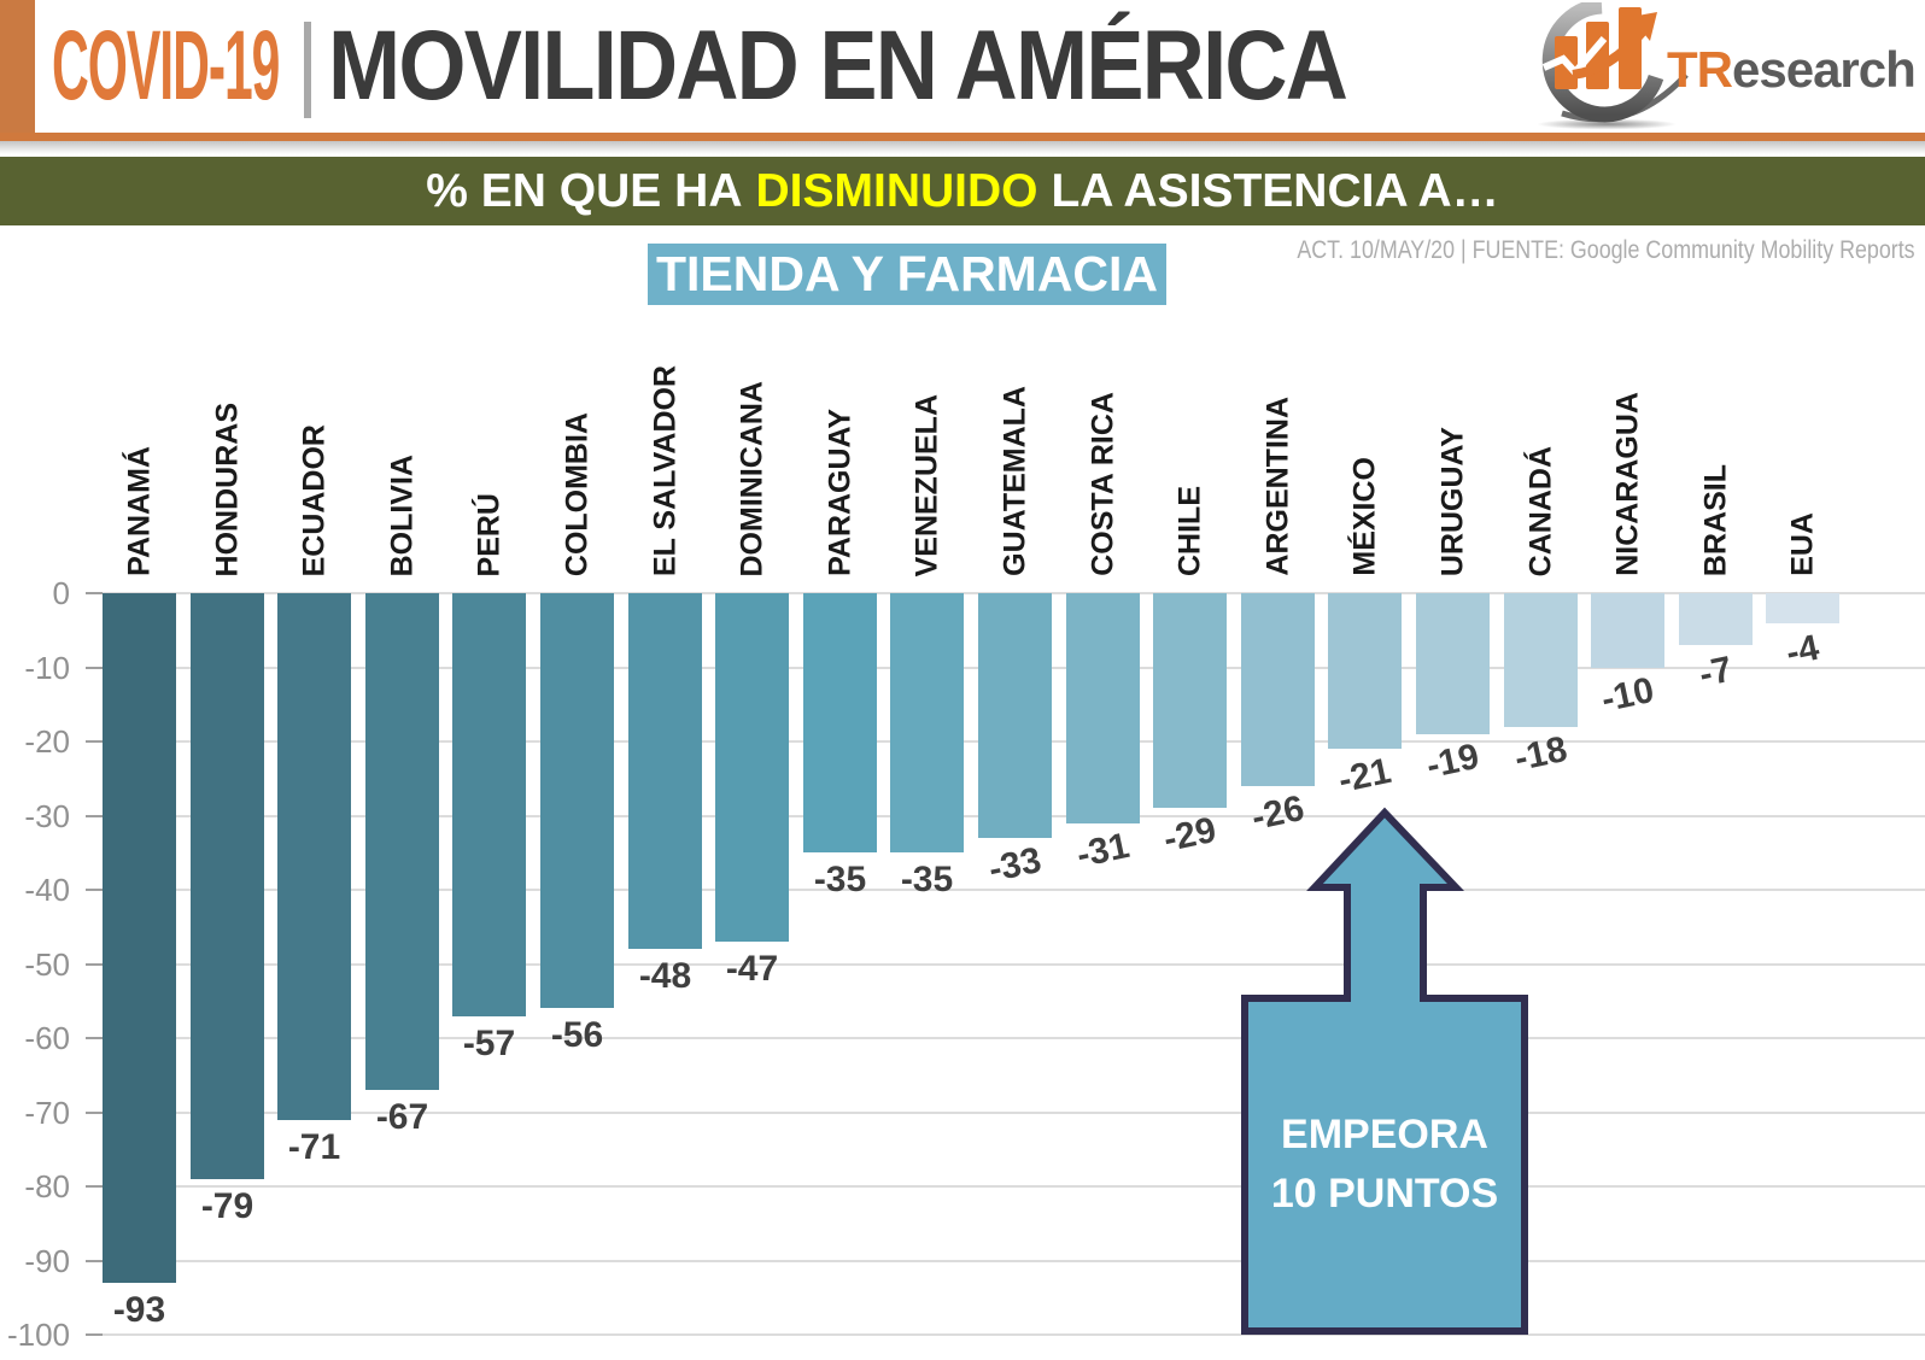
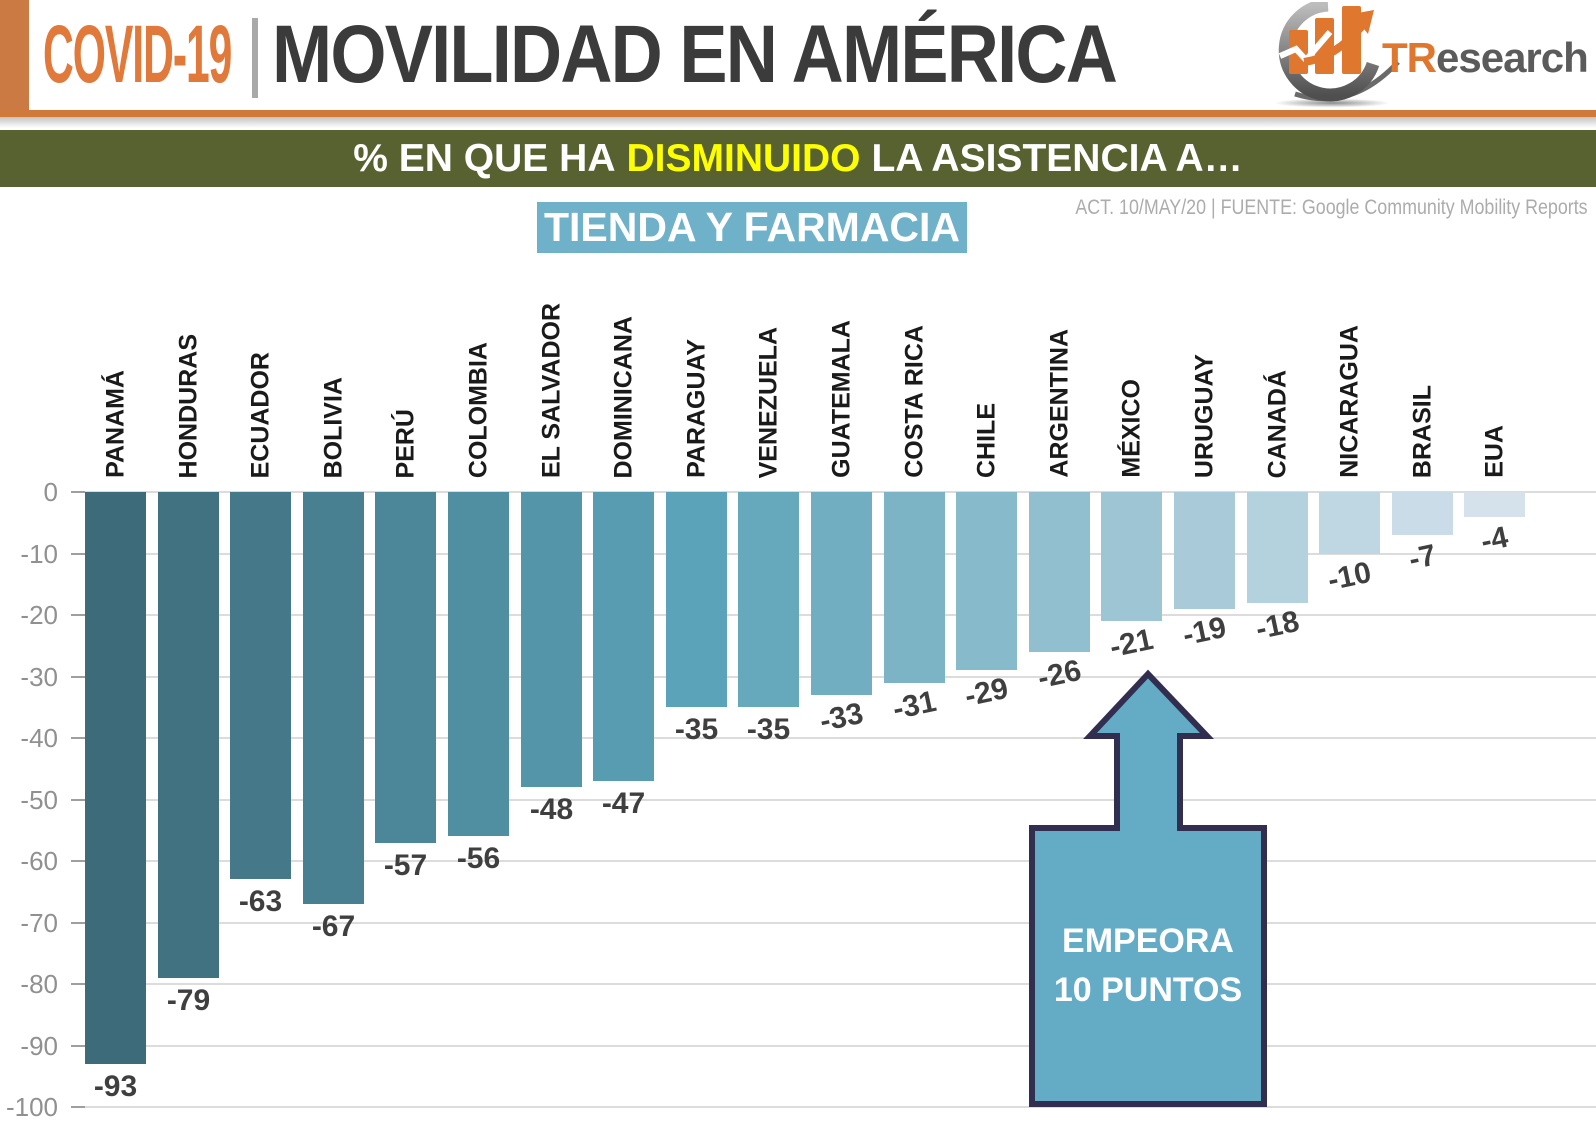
ECUADOR: -71 -> -63
